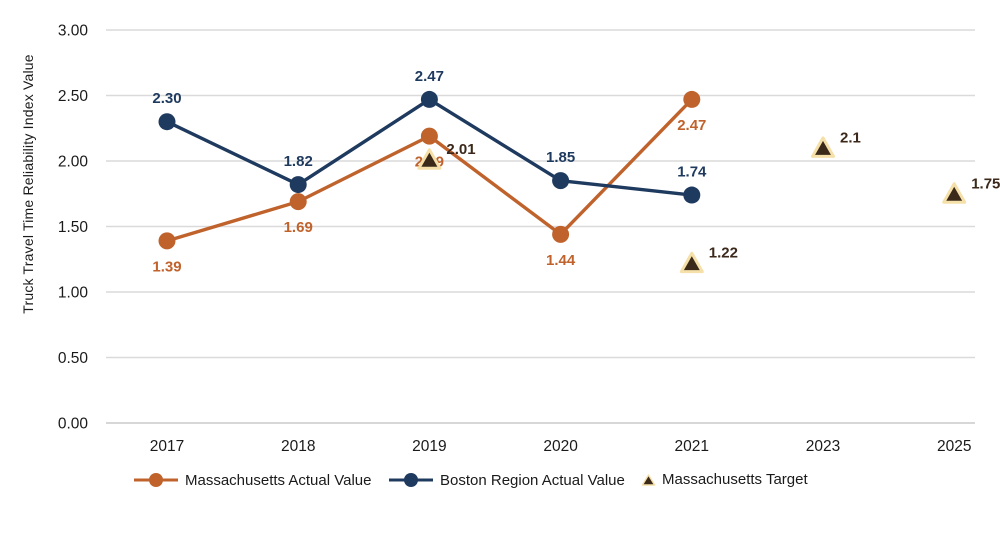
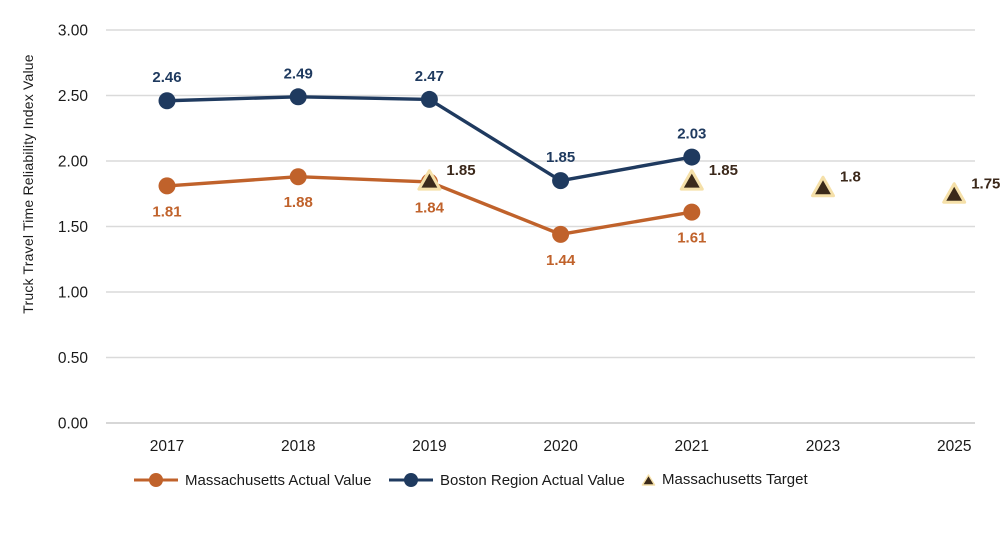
Massachusetts Actual Value/2017: 1.39 -> 1.81
Boston Region Actual Value/2017: 2.30 -> 2.46
Massachusetts Actual Value/2018: 1.69 -> 1.88
Boston Region Actual Value/2018: 1.82 -> 2.49
Massachusetts Actual Value/2019: 2.19 -> 1.84
Massachusetts Target/2019: 2.01 -> 1.85
Massachusetts Actual Value/2021: 2.47 -> 1.61
Boston Region Actual Value/2021: 1.74 -> 2.03
Massachusetts Target/2021: 1.22 -> 1.85
Massachusetts Target/2023: 2.1 -> 1.8
